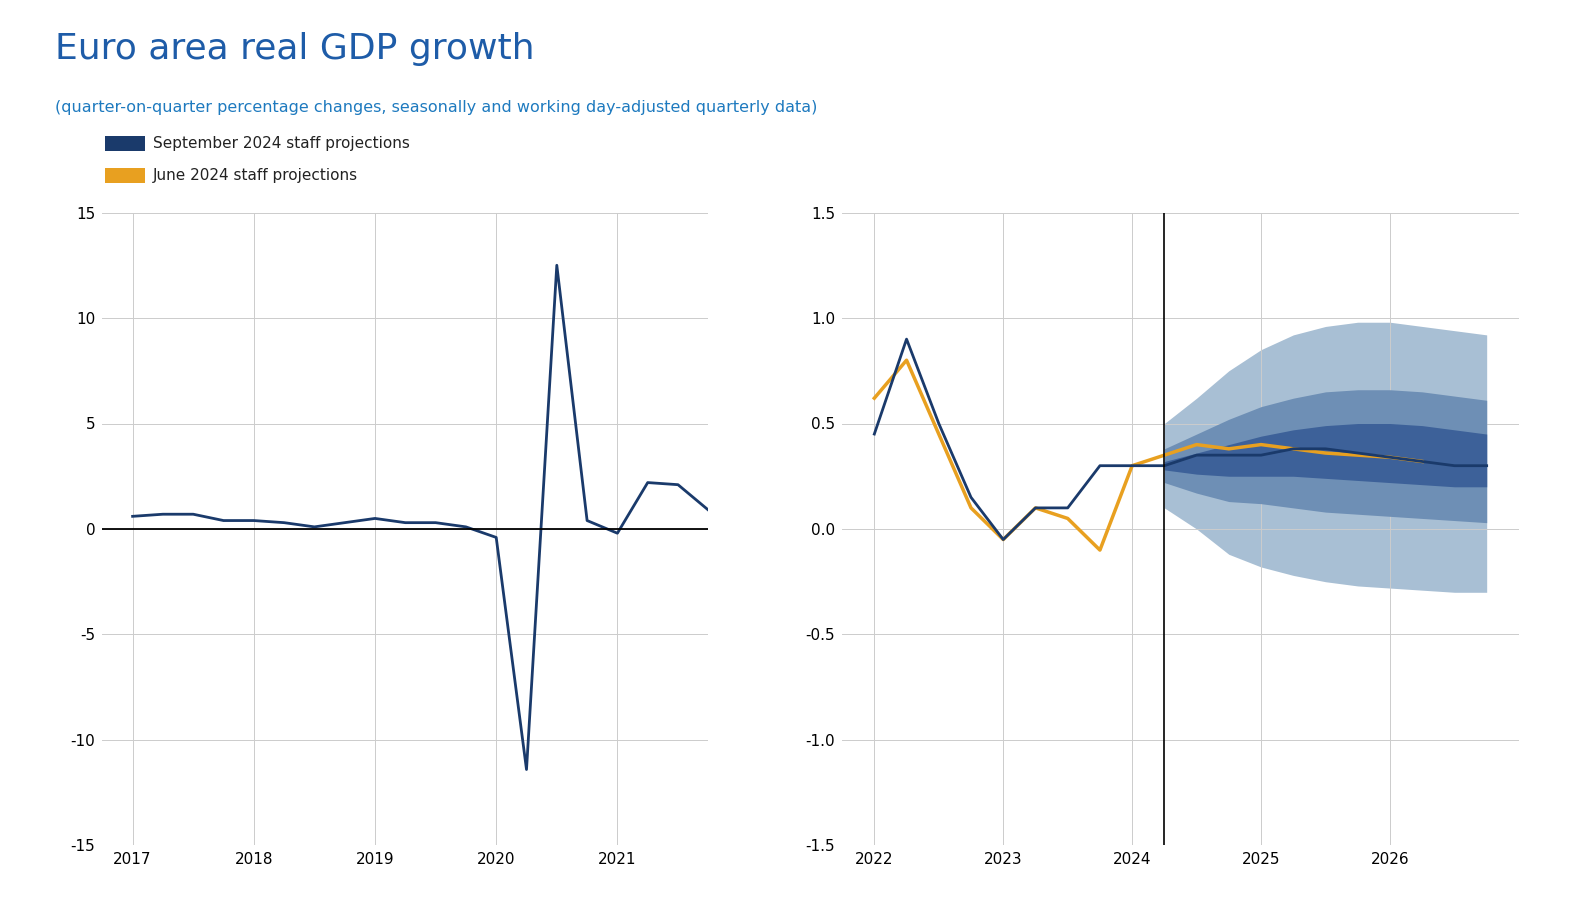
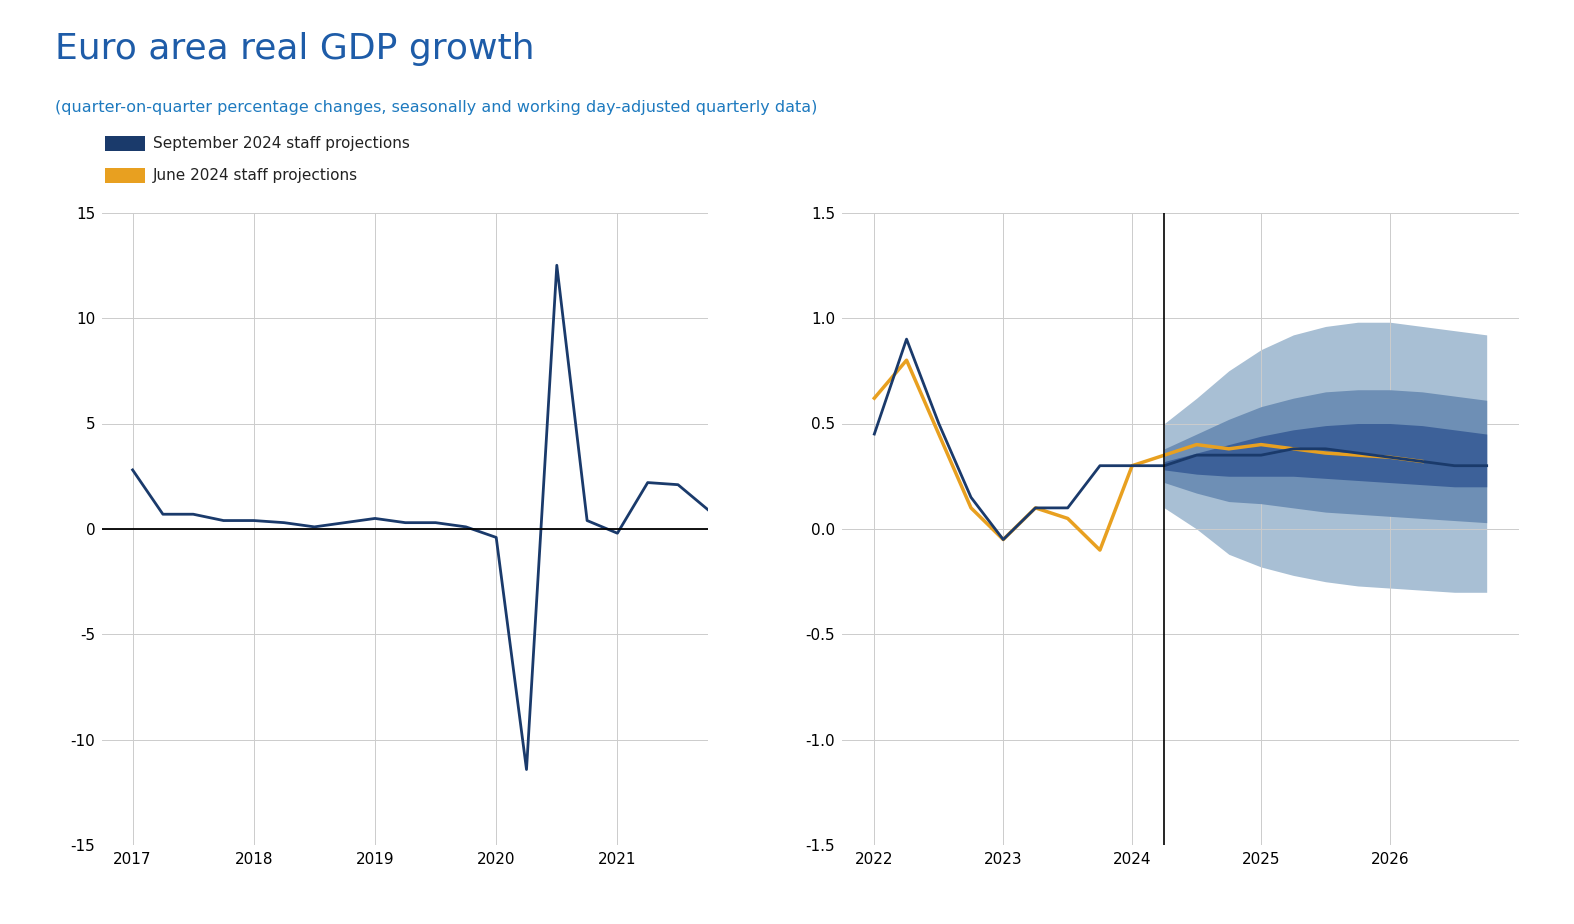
2017: 0.6 -> 2.8
